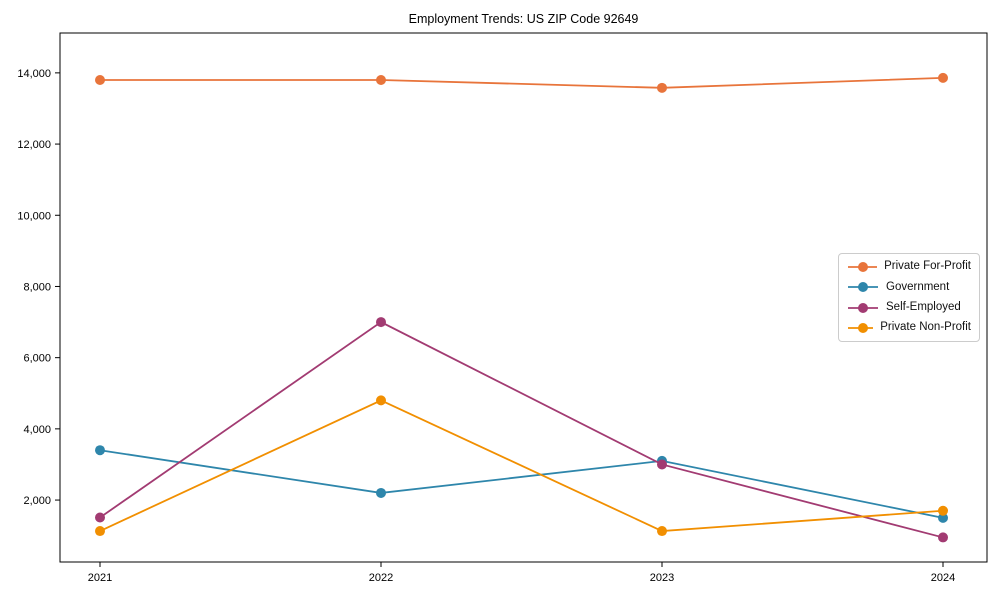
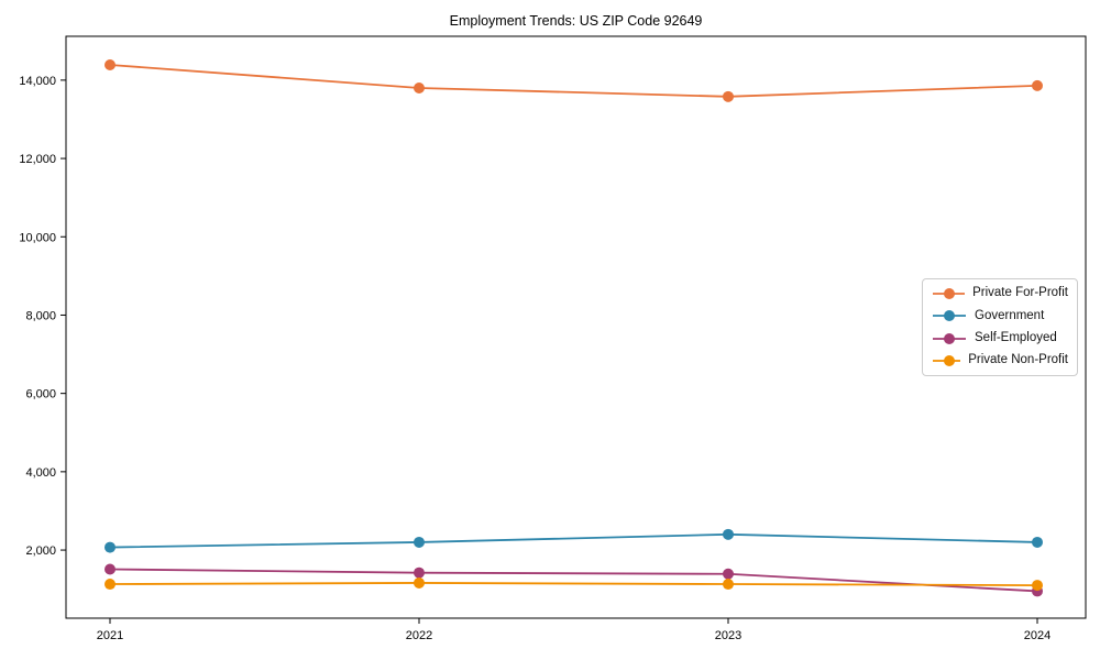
Private For-Profit/2021: 13800 -> 14400
Government/2021: 3400 -> 2100
Self-Employed/2022: 7000 -> 1400
Private Non-Profit/2022: 4800 -> 1200
Government/2023: 3100 -> 2400
Self-Employed/2023: 3000 -> 1400
Government/2024: 1500 -> 2200
Private Non-Profit/2024: 1700 -> 1100
